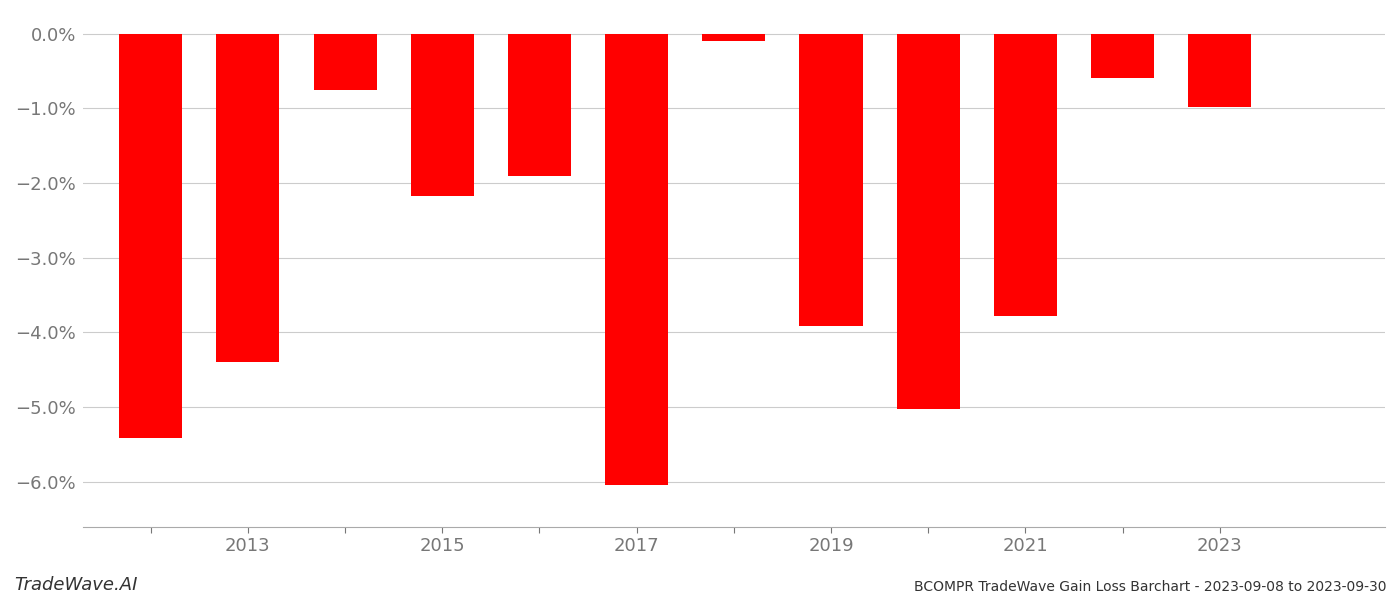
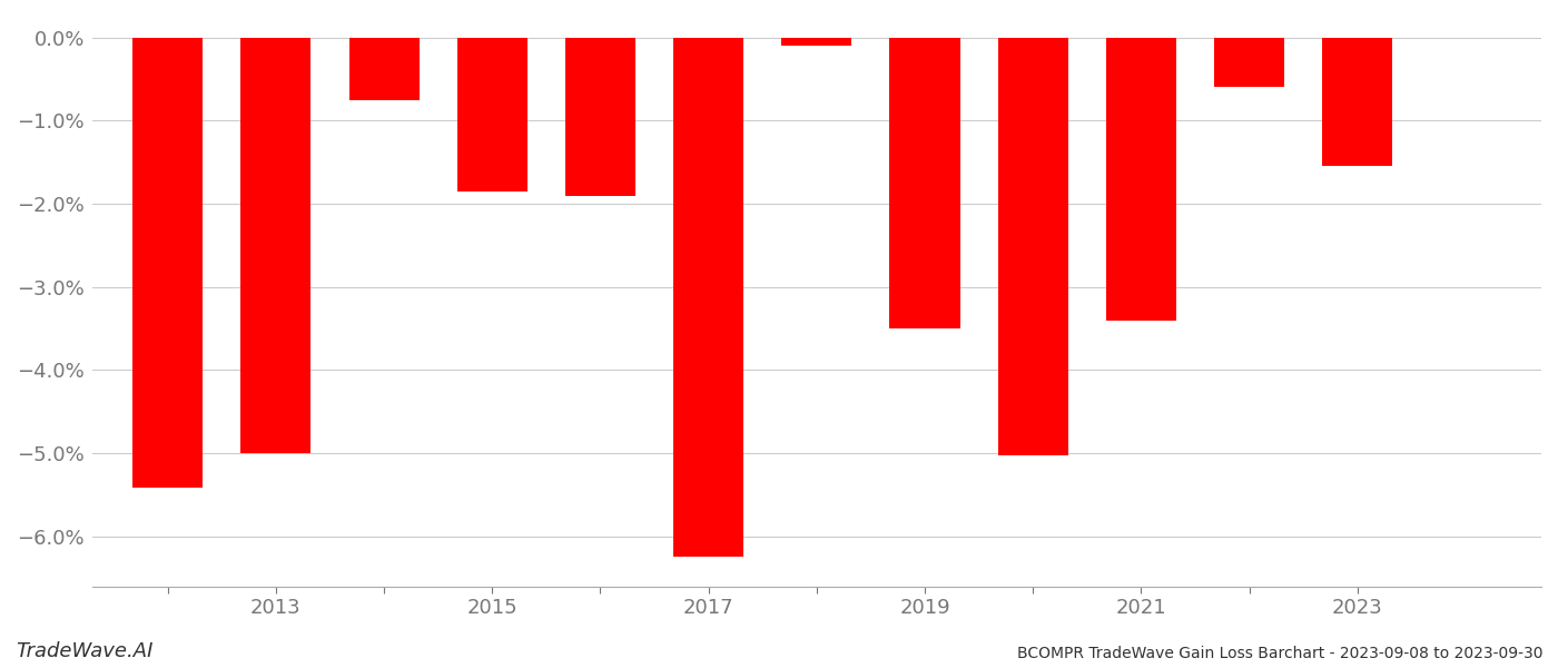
2013: -4.40% -> -5.00%
2015: -2.18% -> -1.85%
2017: -6.04% -> -6.25%
2019: -3.92% -> -3.50%
2021: -3.78% -> -3.40%
2023: -0.98% -> -1.55%
